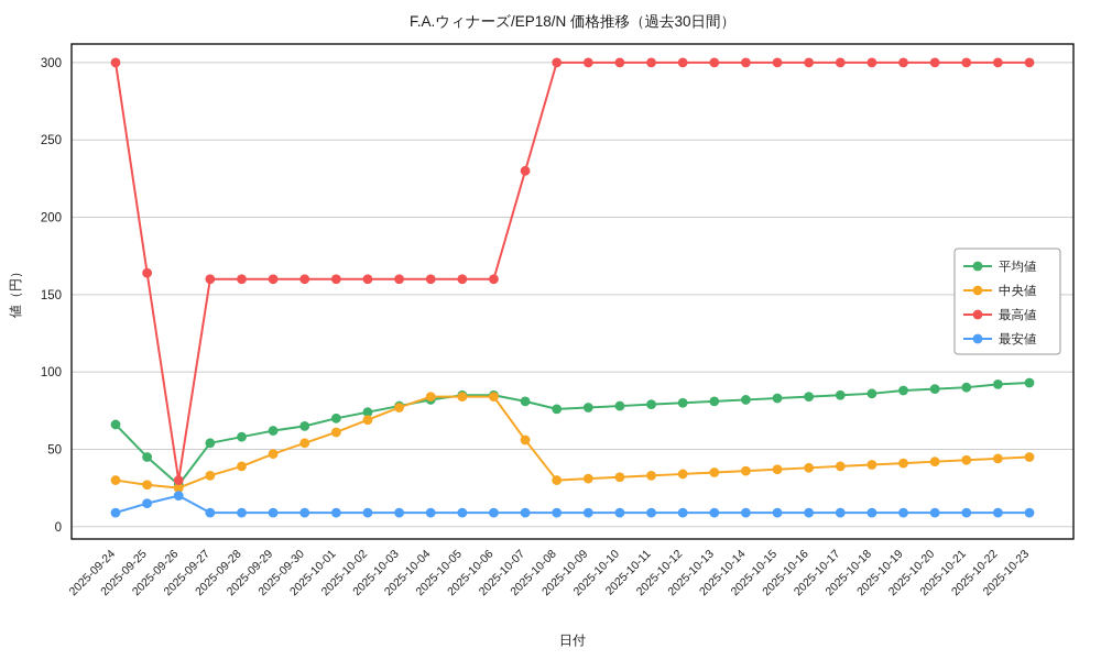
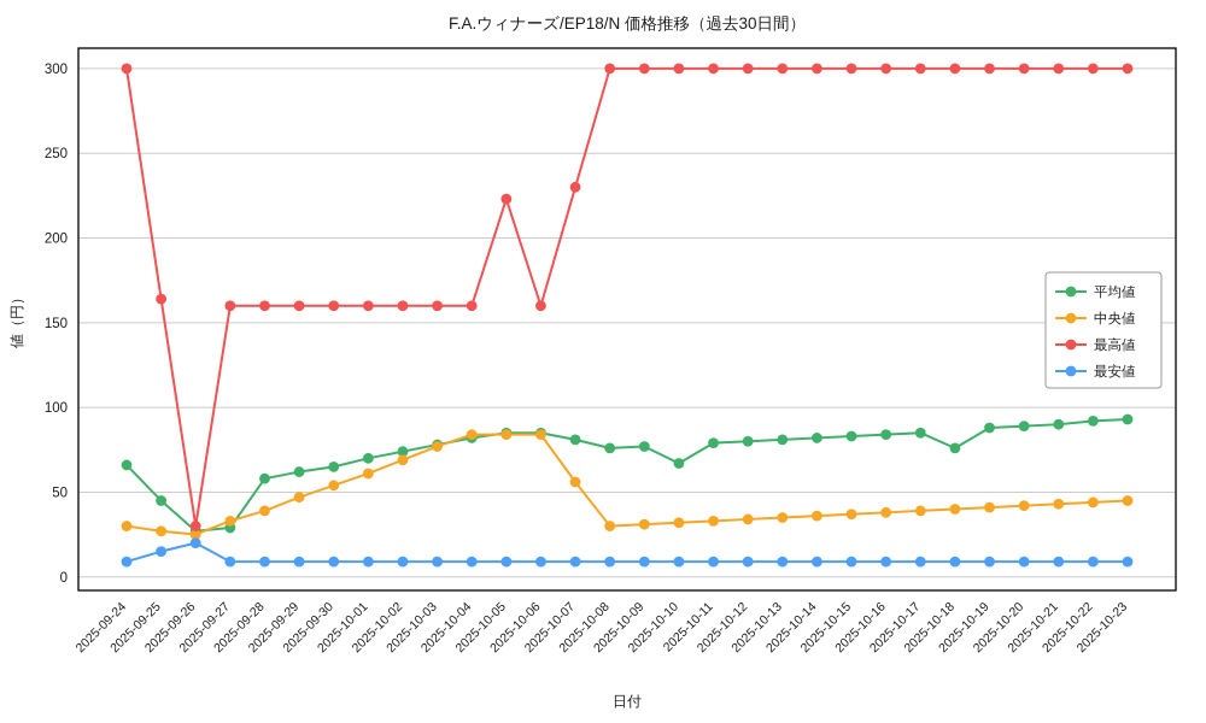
平均値/2025-09-27: 54 -> 29
最高値/2025-10-05: 160 -> 223
平均値/2025-10-10: 78 -> 67
平均値/2025-10-18: 86 -> 76
